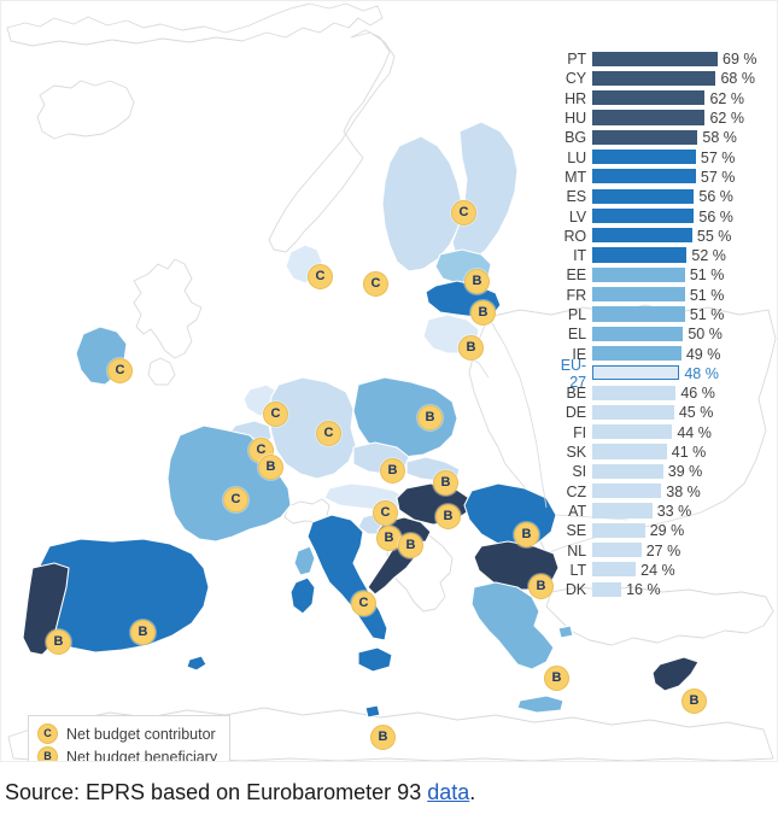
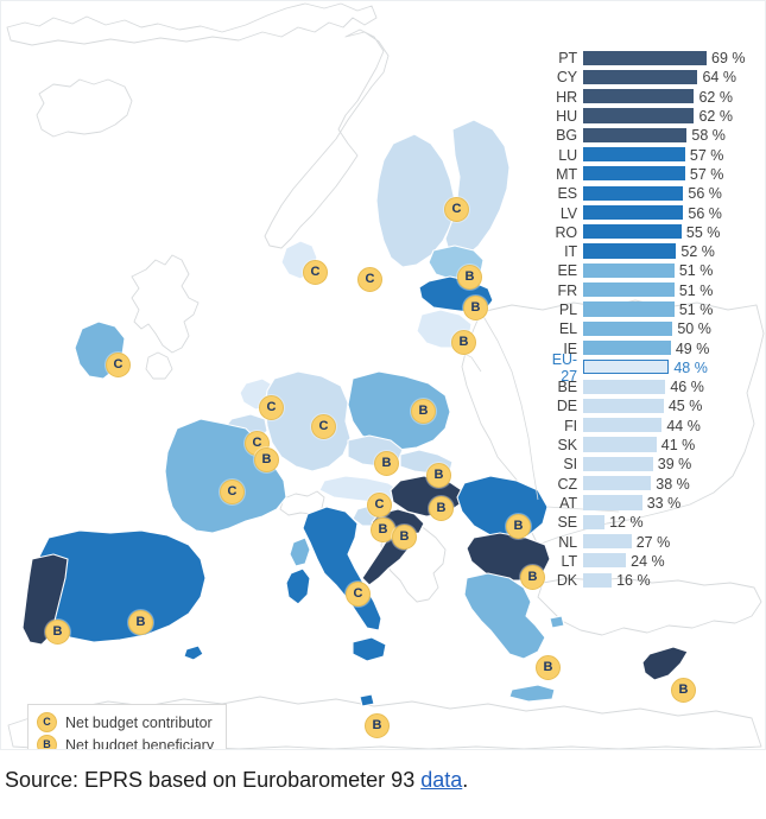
CY: 68 -> 64
SE: 29 -> 12
